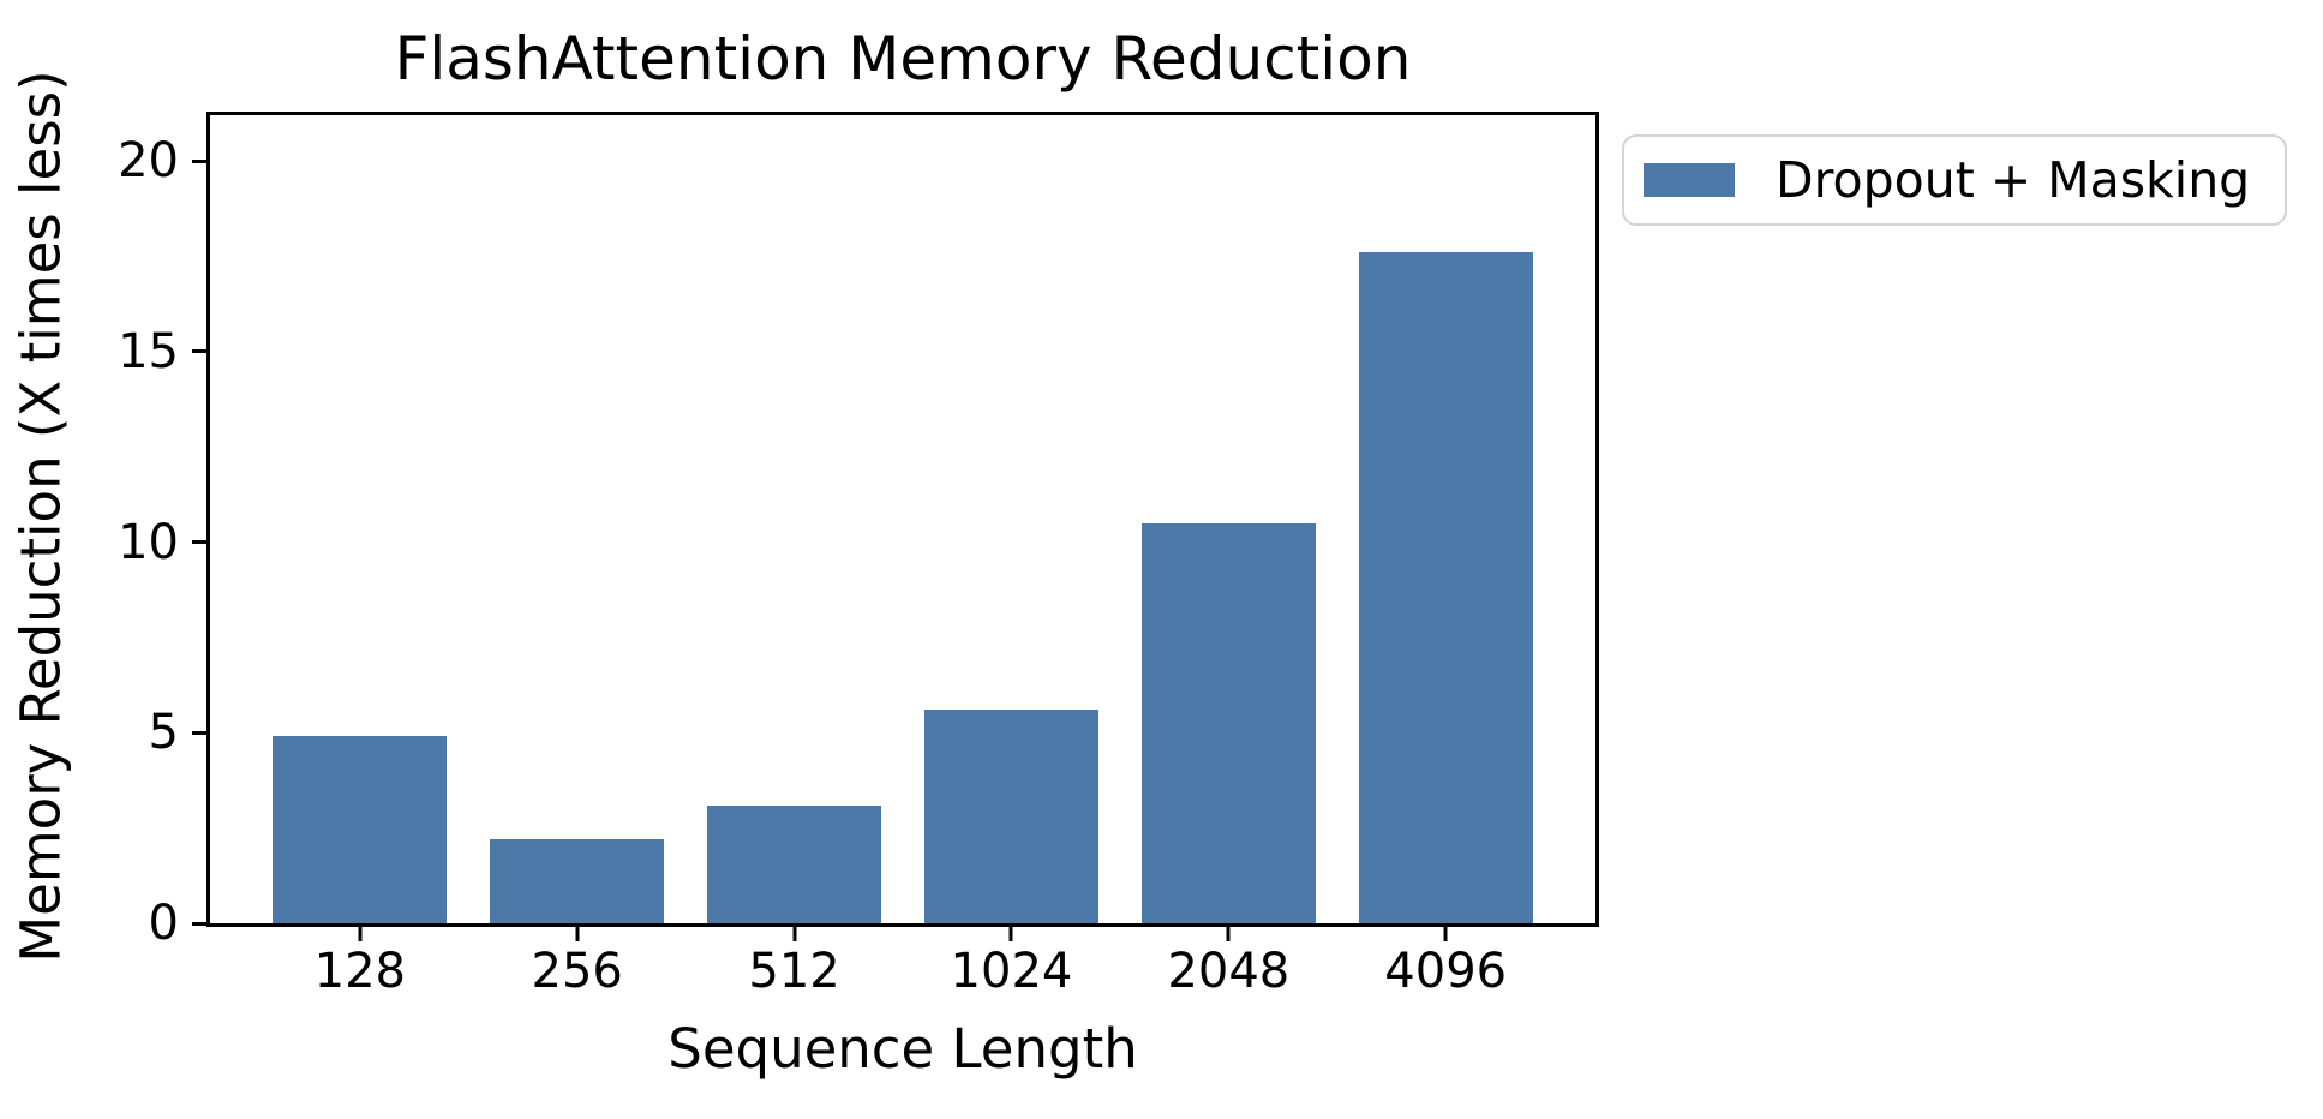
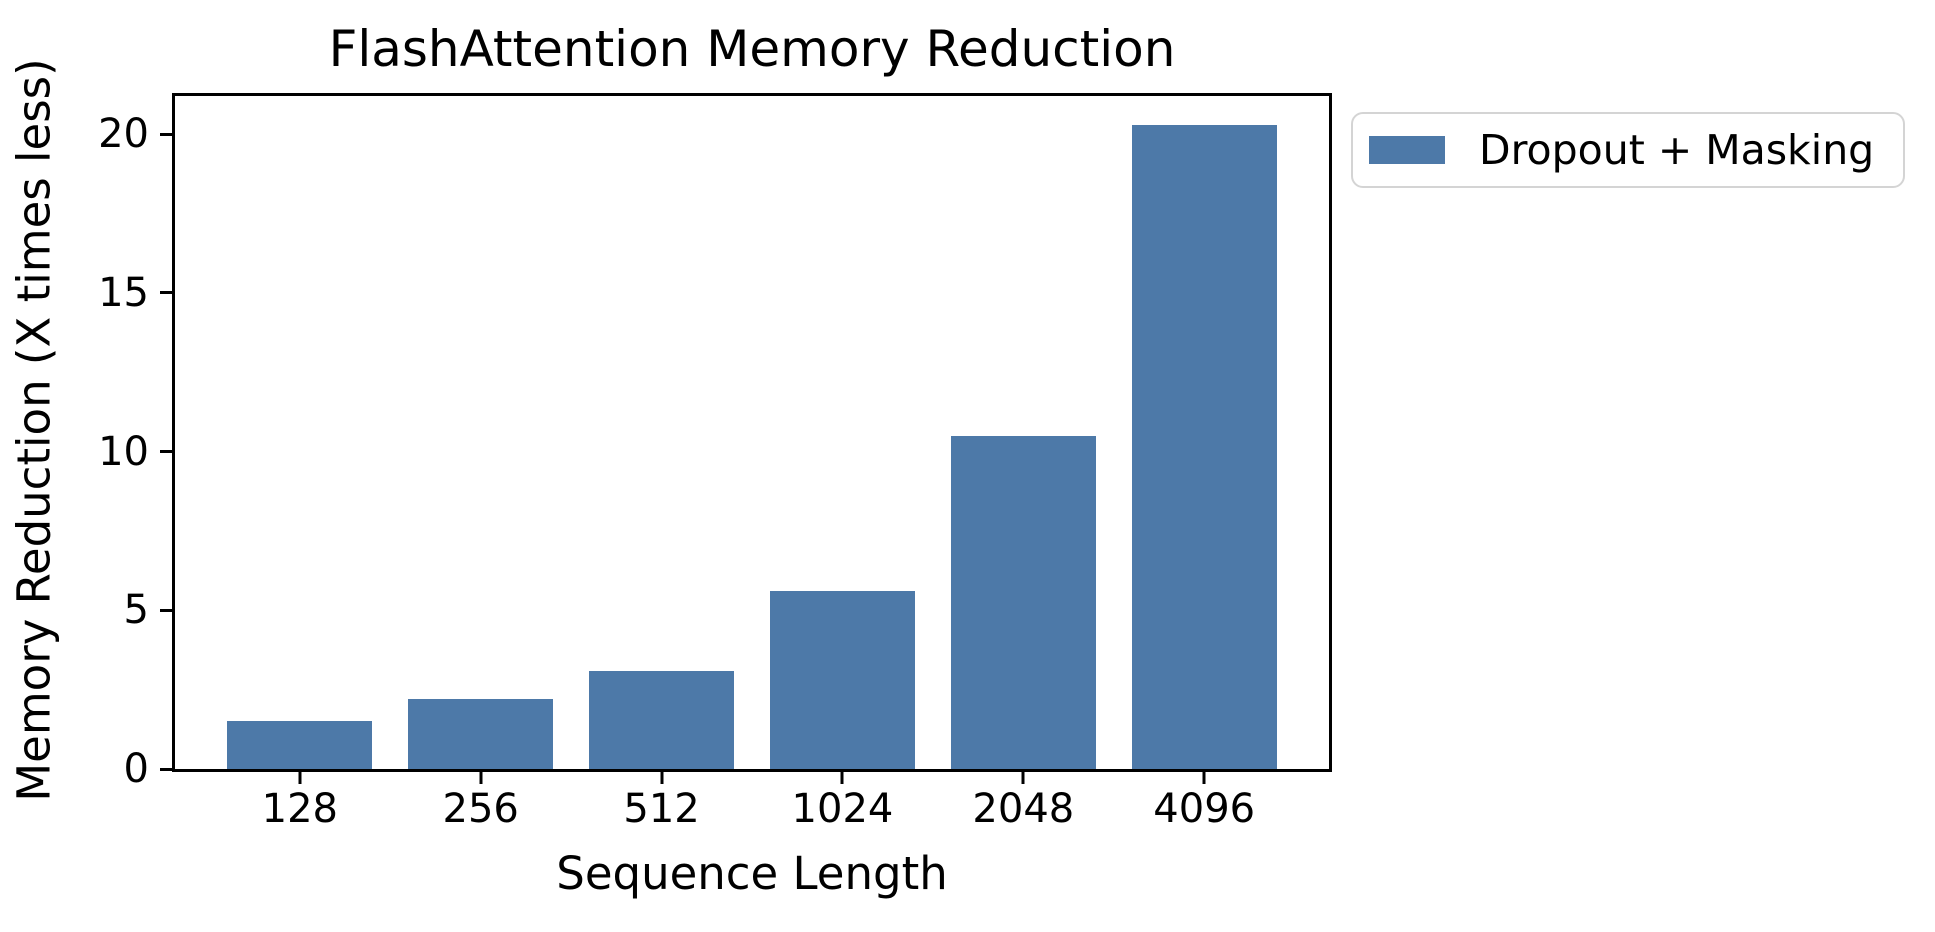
128: 4.9 -> 1.5
4096: 17.6 -> 20.3
